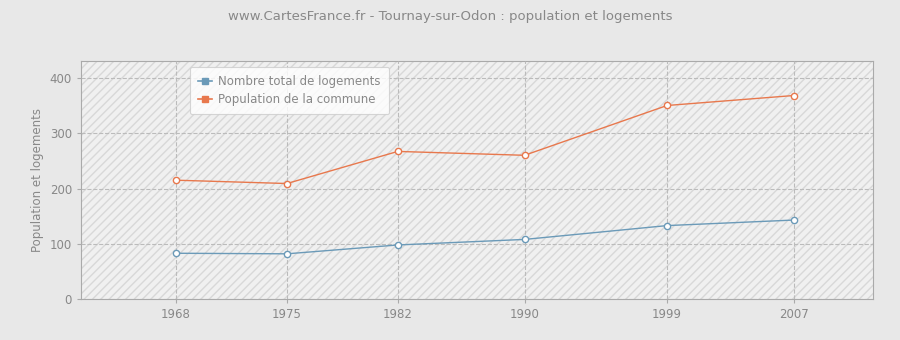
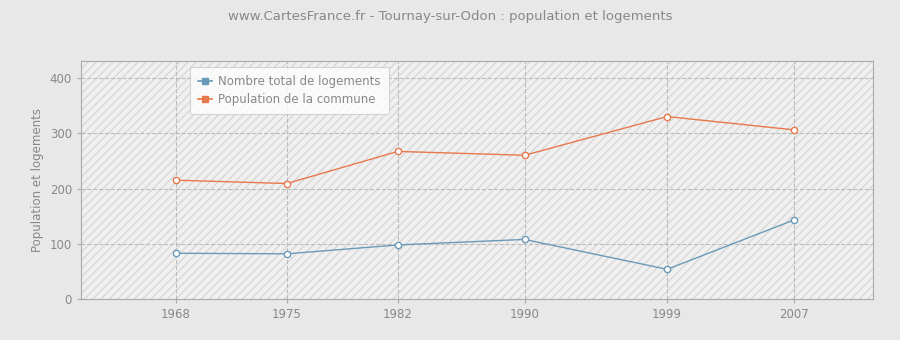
Nombre total de logements/1999: 133 -> 54
Population de la commune/1999: 350 -> 330
Population de la commune/2007: 368 -> 306
